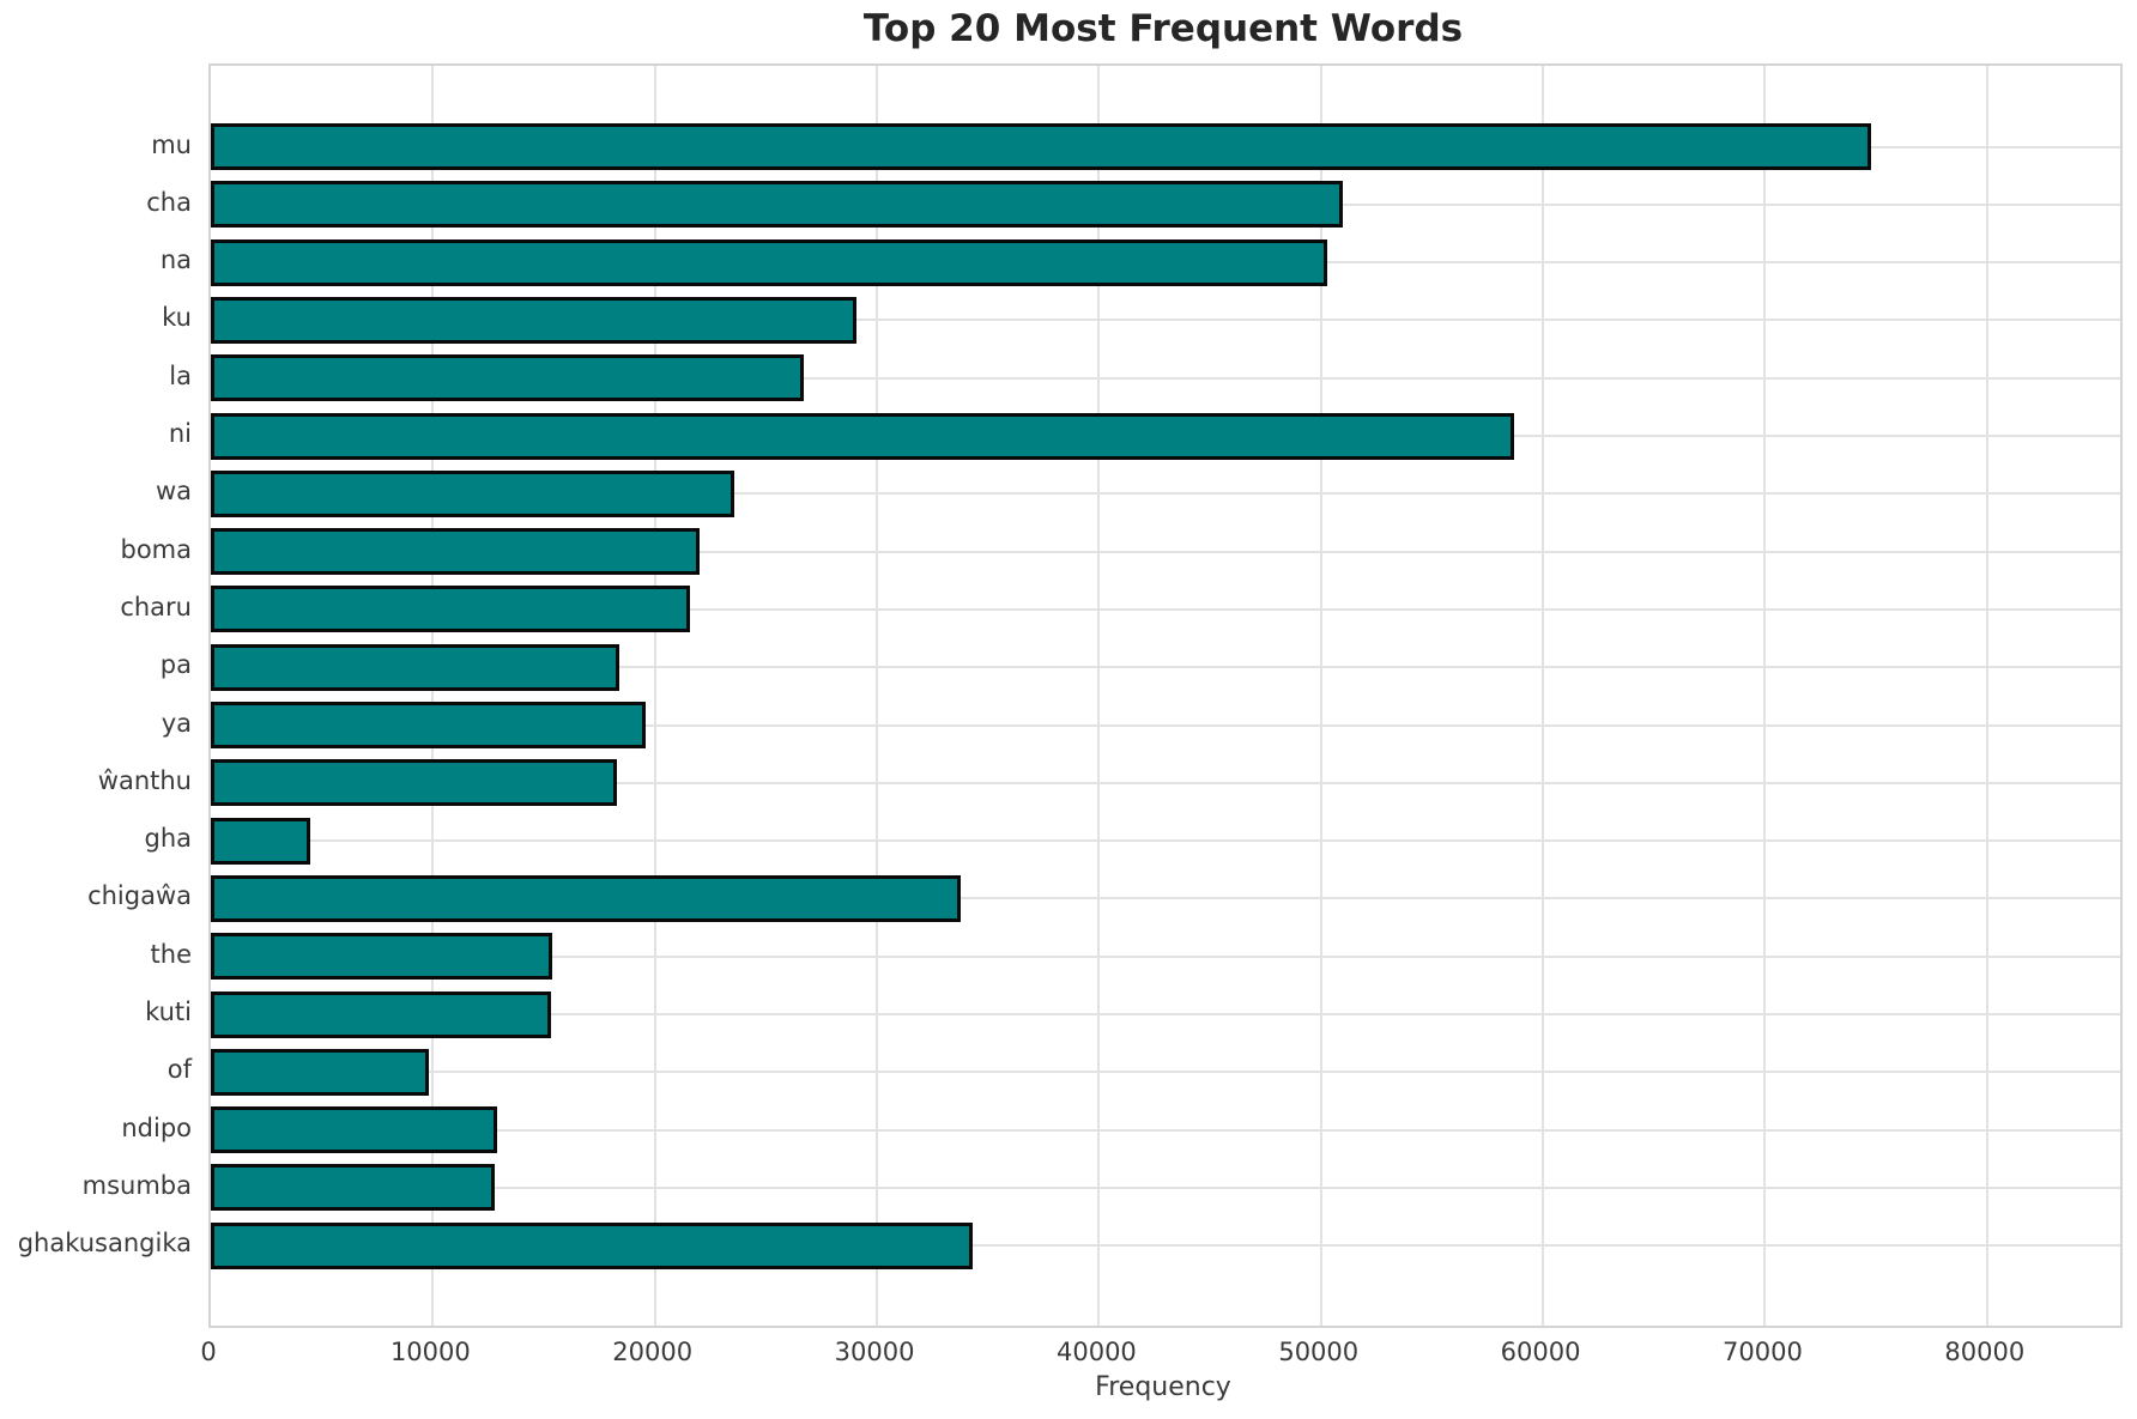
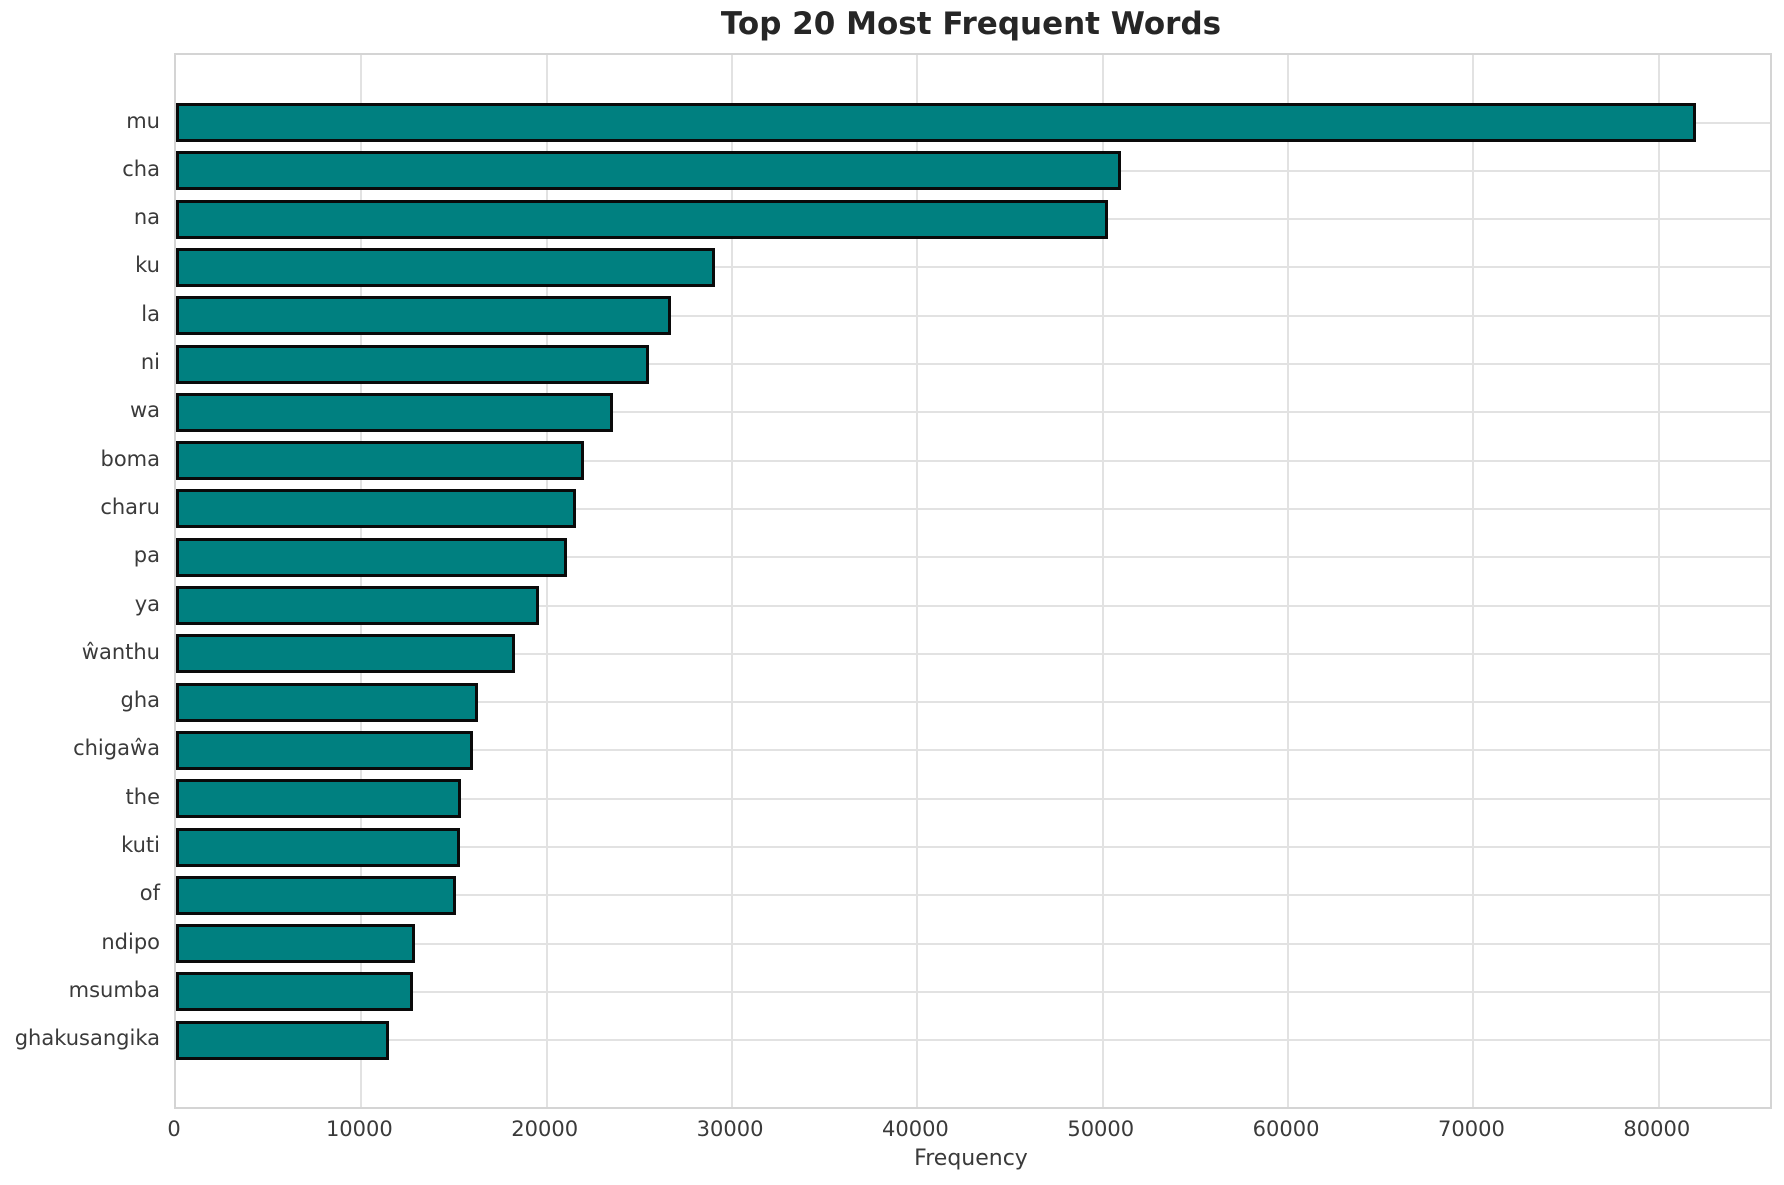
mu: 74800 -> 82000
ni: 58700 -> 25500
pa: 18400 -> 21100
gha: 4500 -> 16300
chigaŵa: 33800 -> 16000
of: 9800 -> 15100
ghakusangika: 34300 -> 11500
